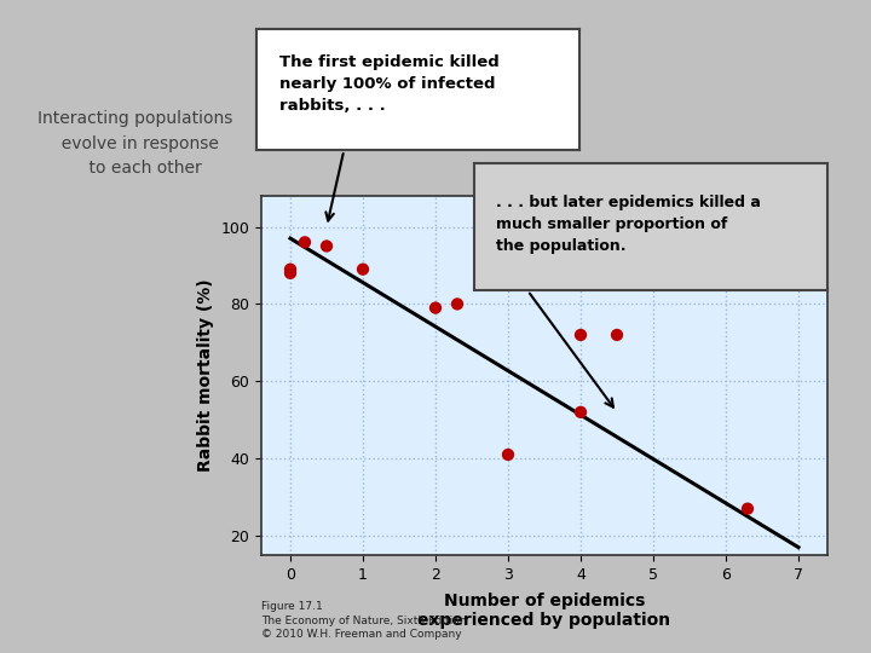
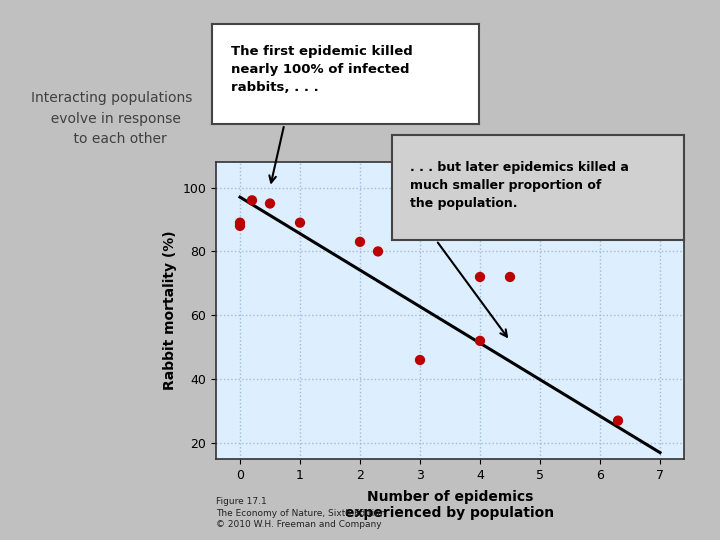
2: 79 -> 83
3: 41 -> 46
